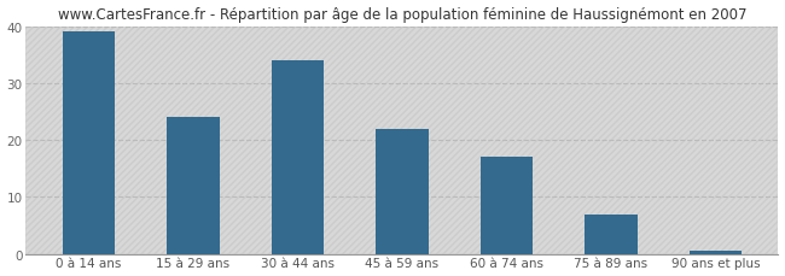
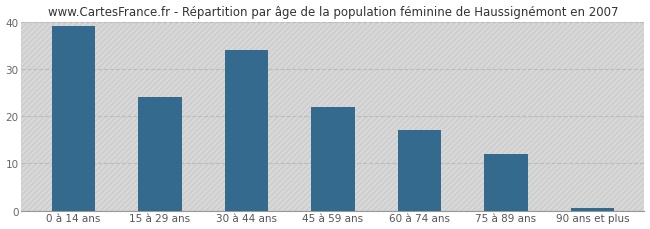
75 à 89 ans: 7.0 -> 12.0
